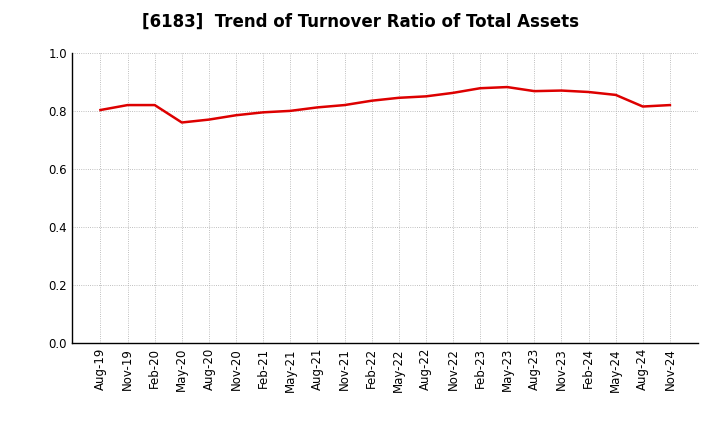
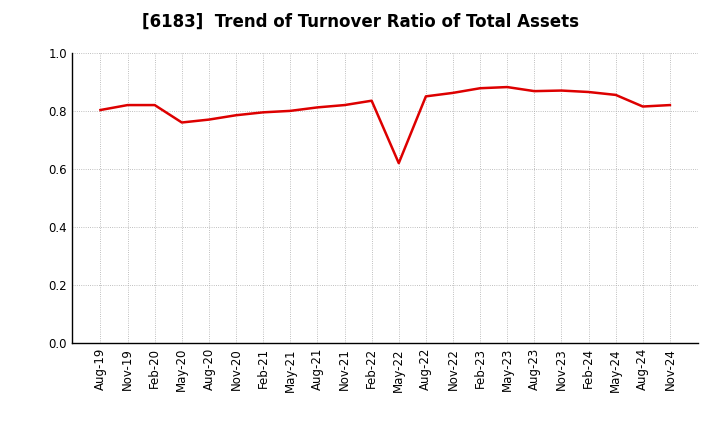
May-22: 0.845 -> 0.620
